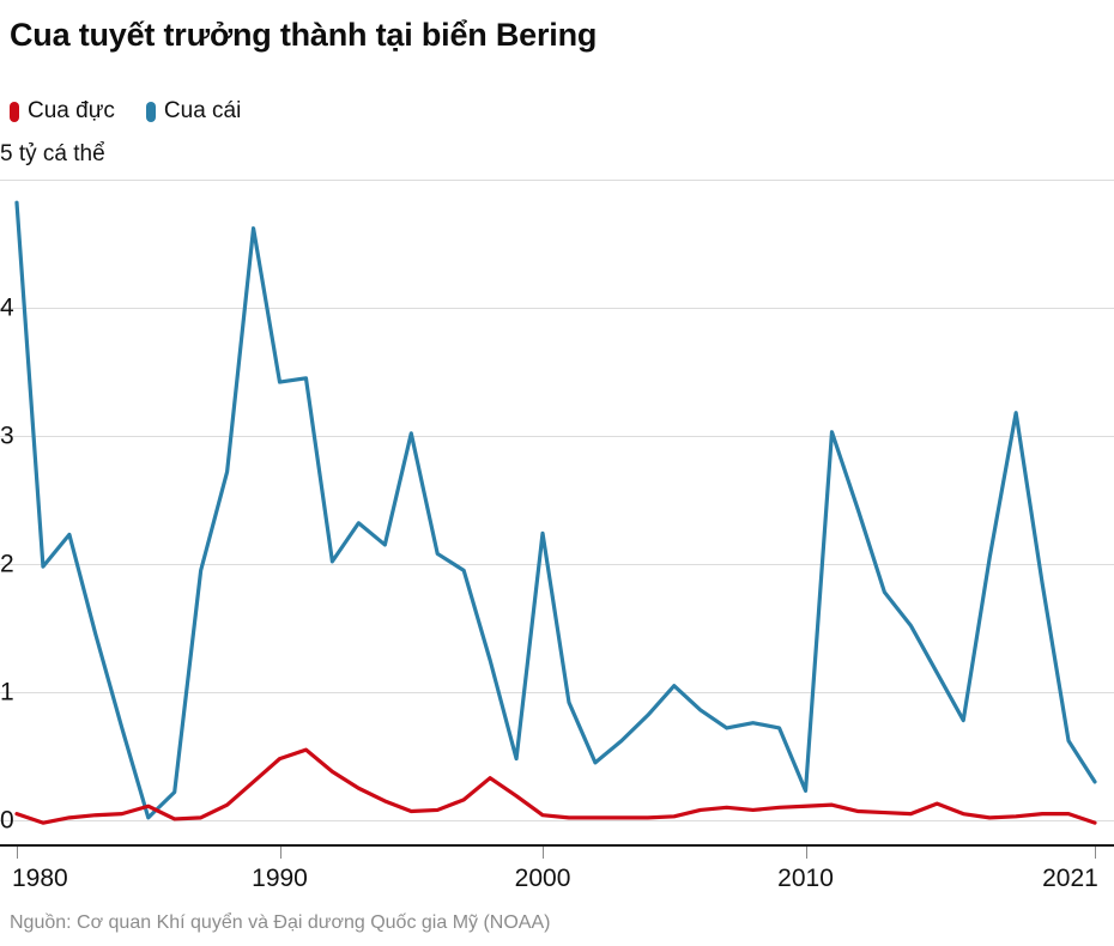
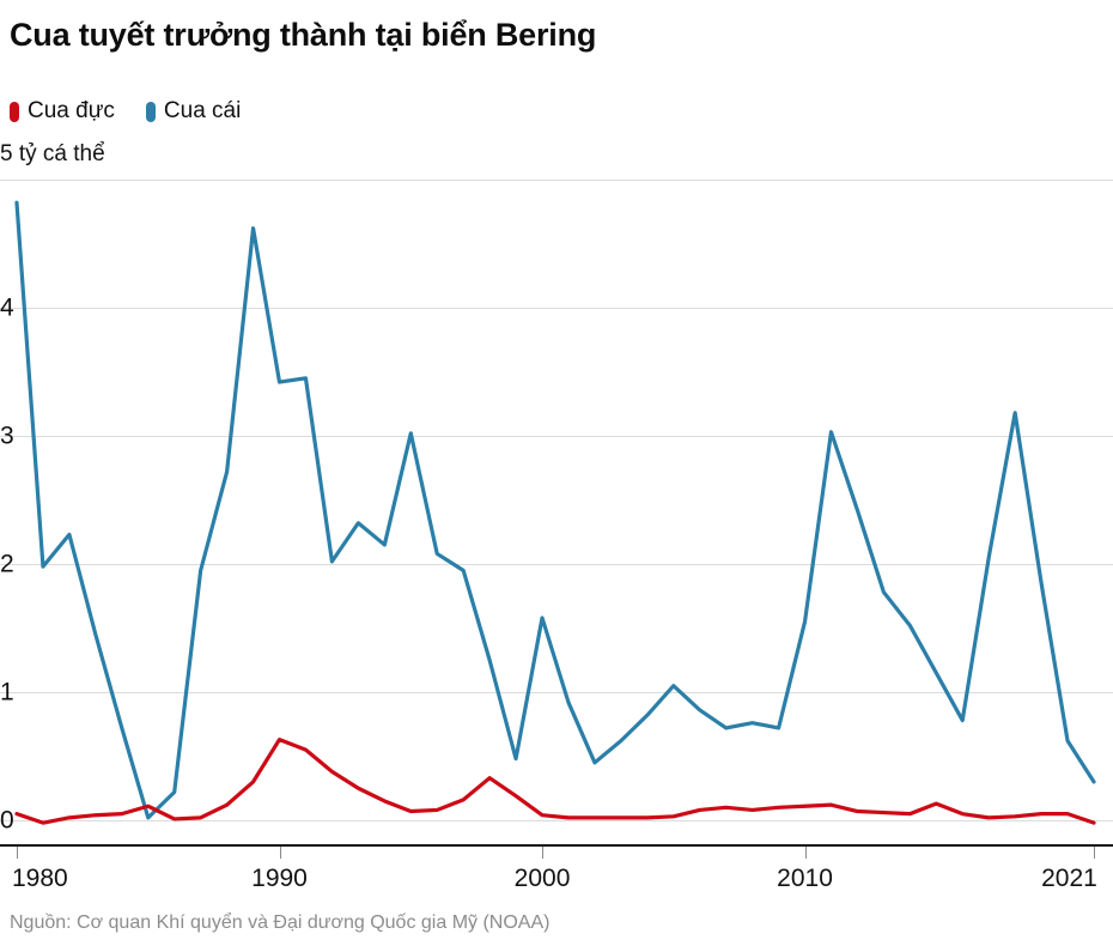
Cua đực/1990: 0.48 -> 0.63
Cua cái/2000: 2.24 -> 1.58
Cua cái/2010: 0.23 -> 1.55
